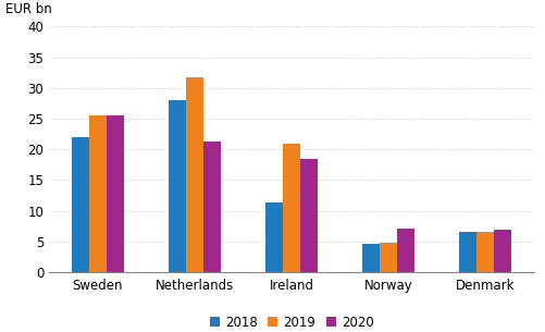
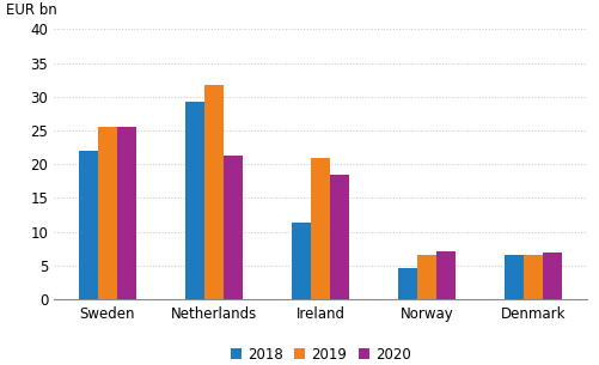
2018/Netherlands: 28.0 -> 29.3
2019/Norway: 4.8 -> 6.5
